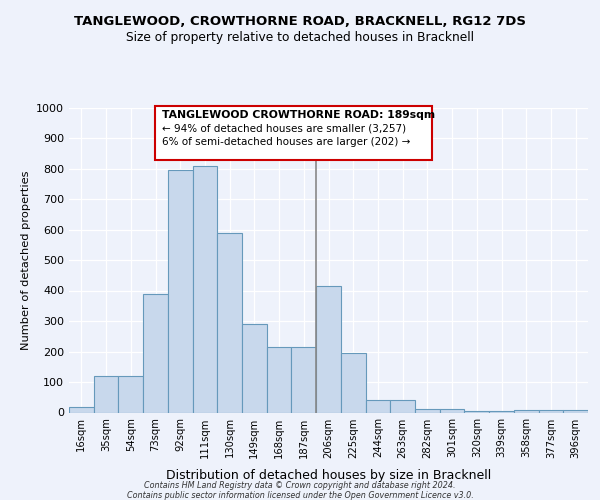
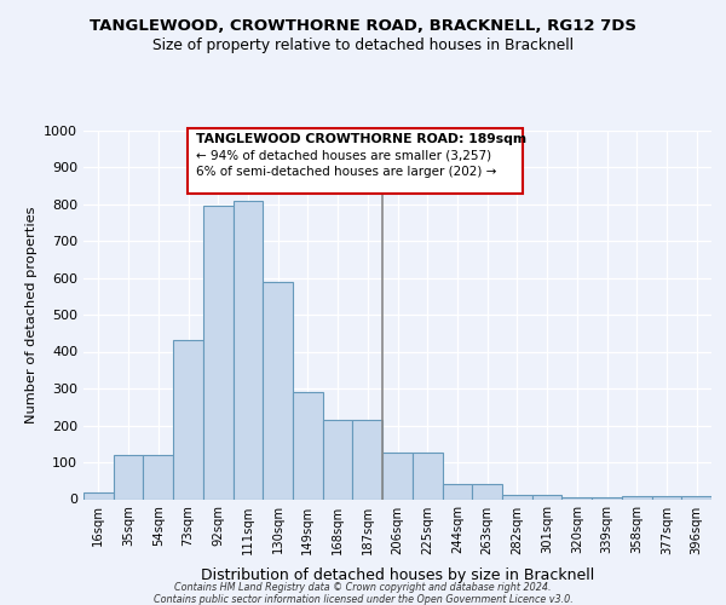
73sqm: 390 -> 430
206sqm: 415 -> 125
225sqm: 195 -> 125
